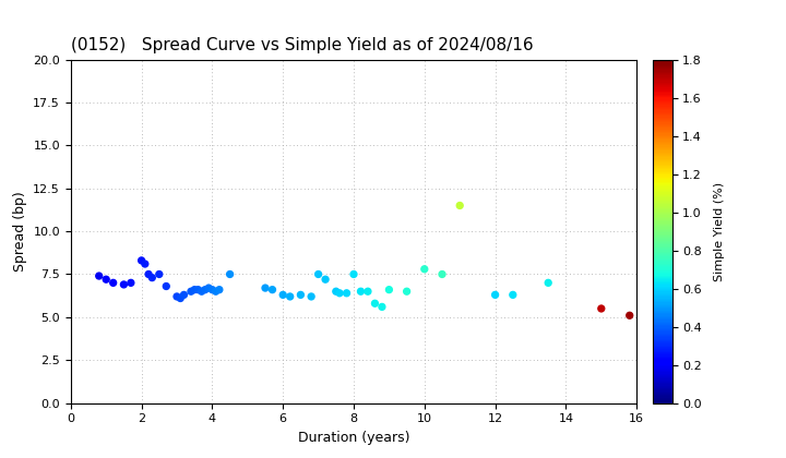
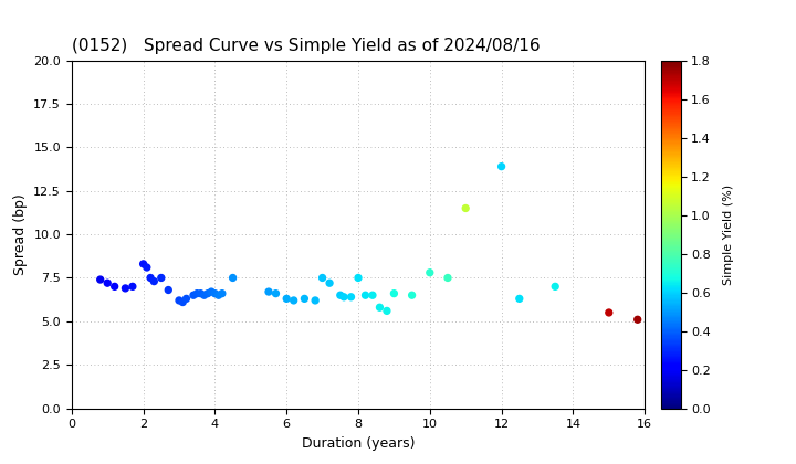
12: 6.3 -> 13.9
